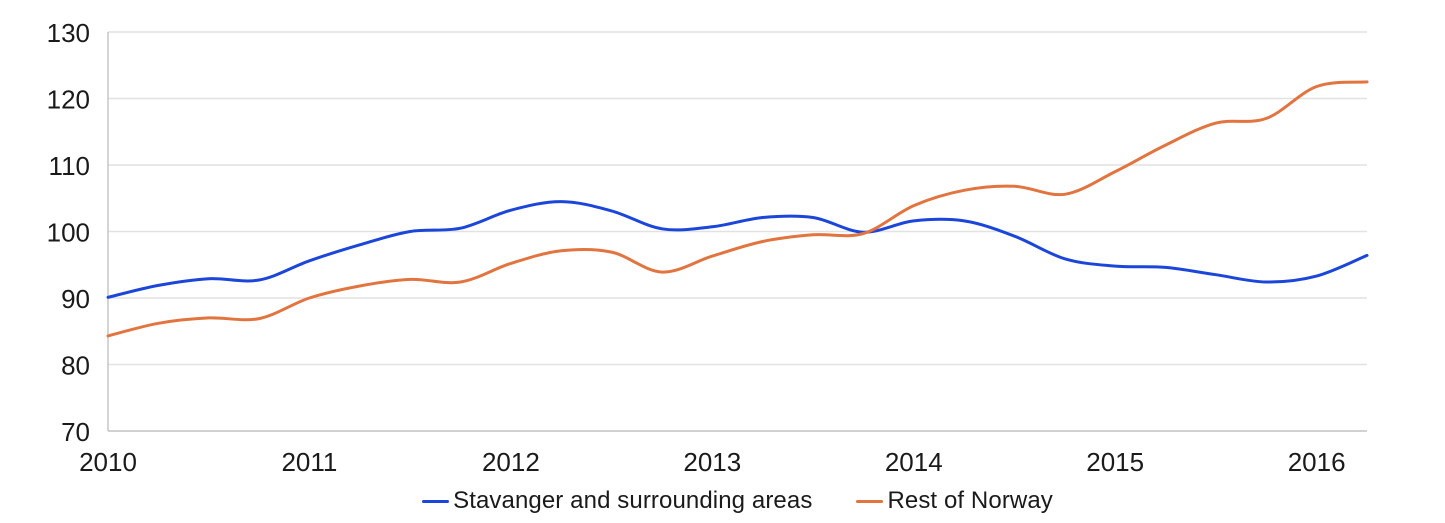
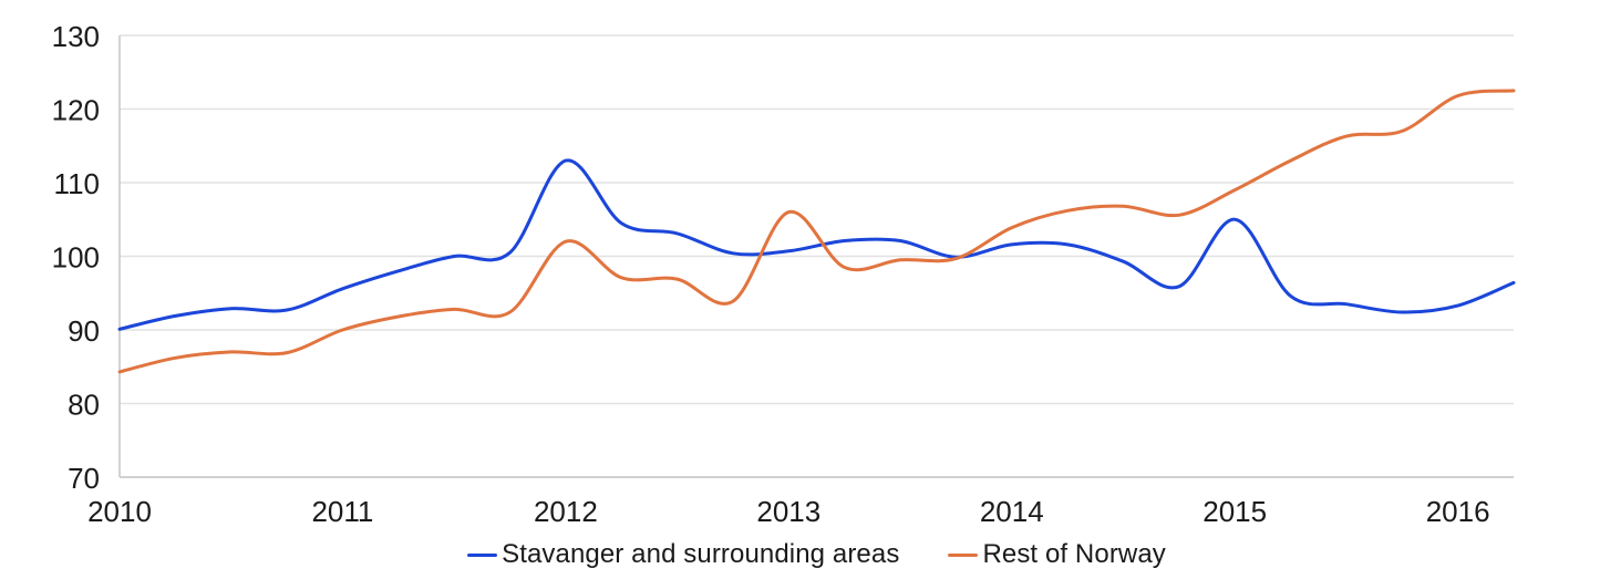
Stavanger and surrounding areas/2012: 103 -> 113
Rest of Norway/2012: 95 -> 102
Rest of Norway/2013: 96 -> 106
Stavanger and surrounding areas/2015: 95 -> 105
